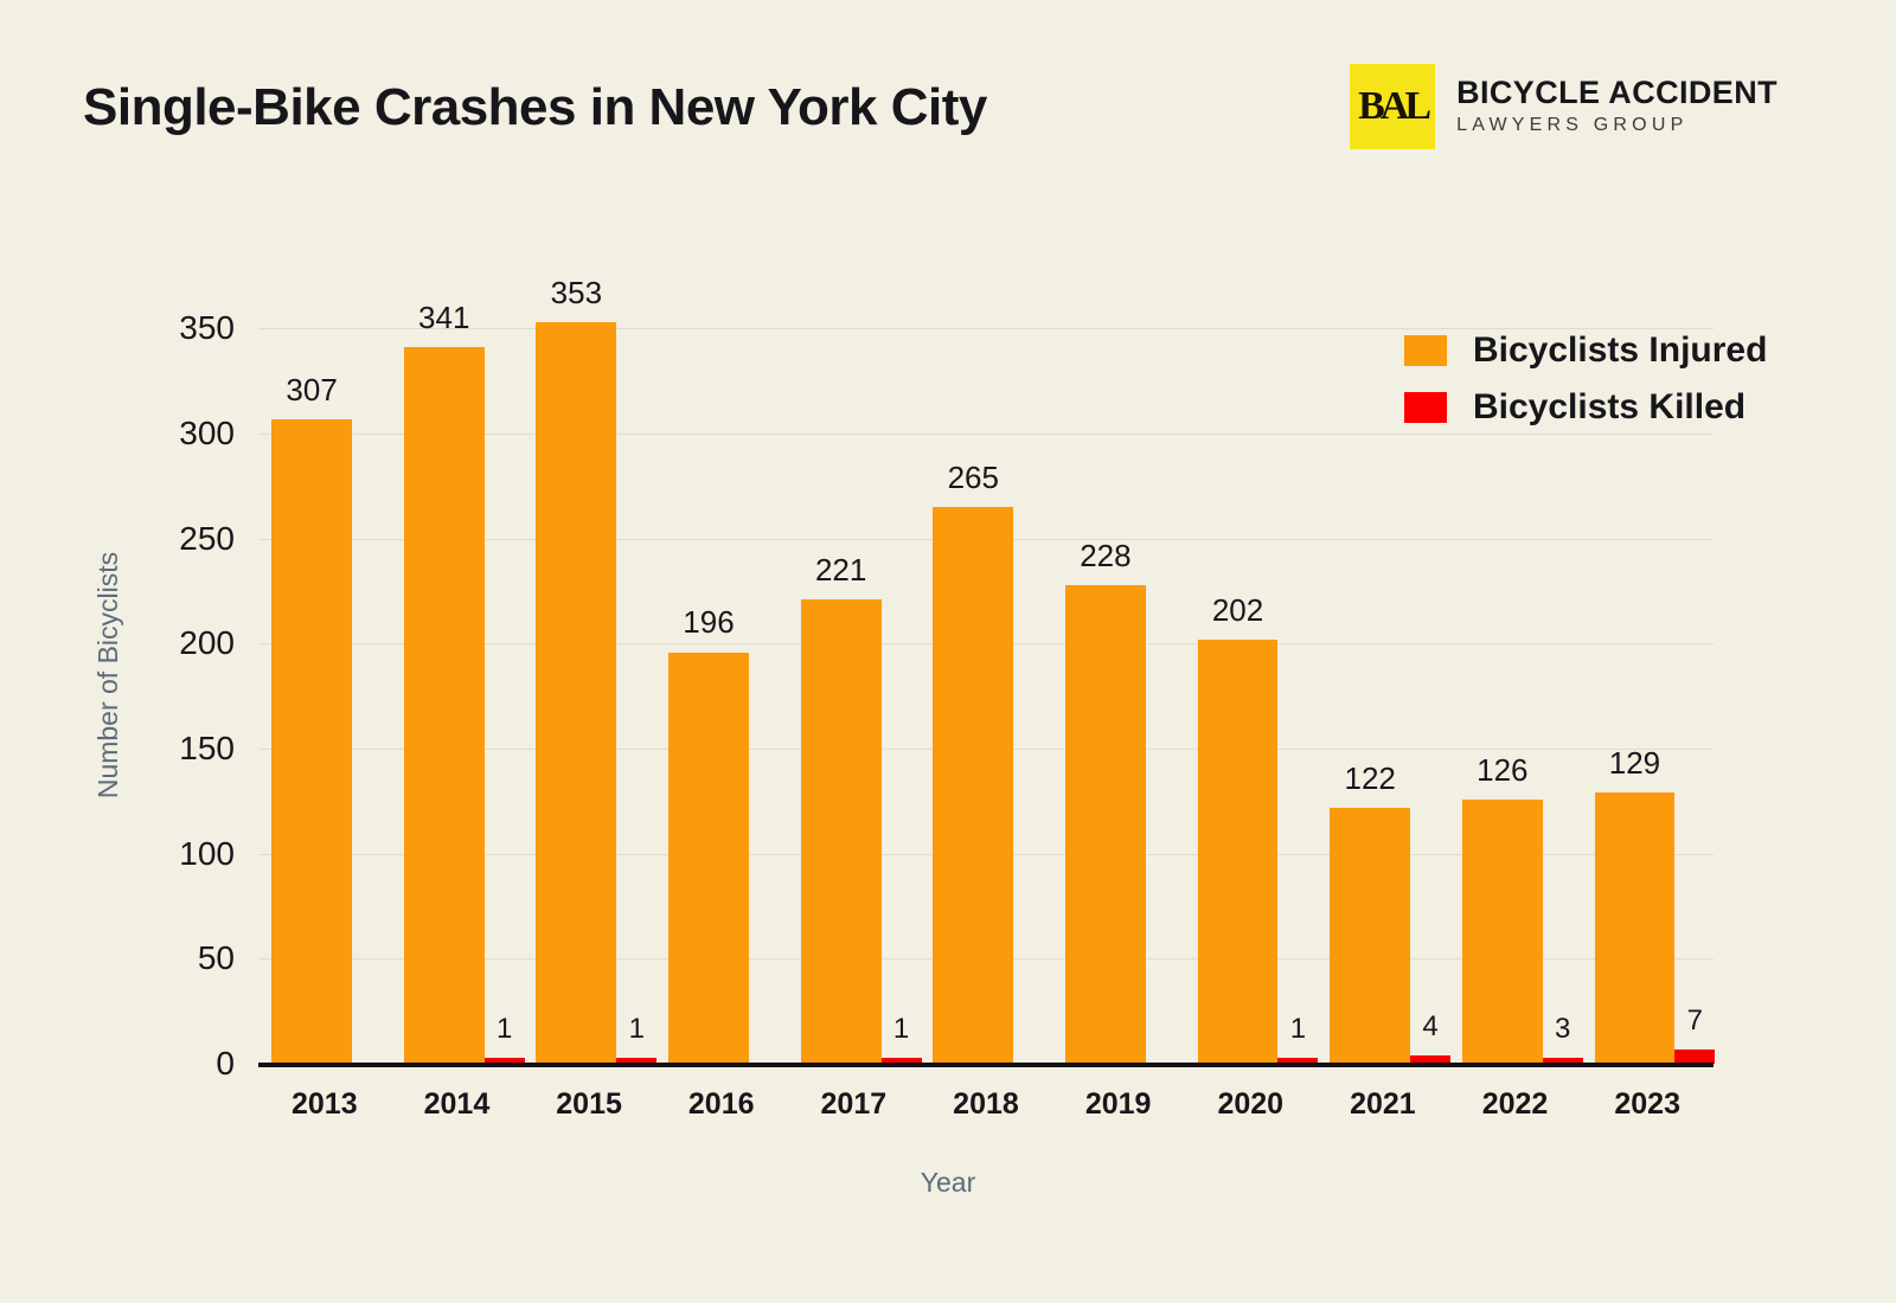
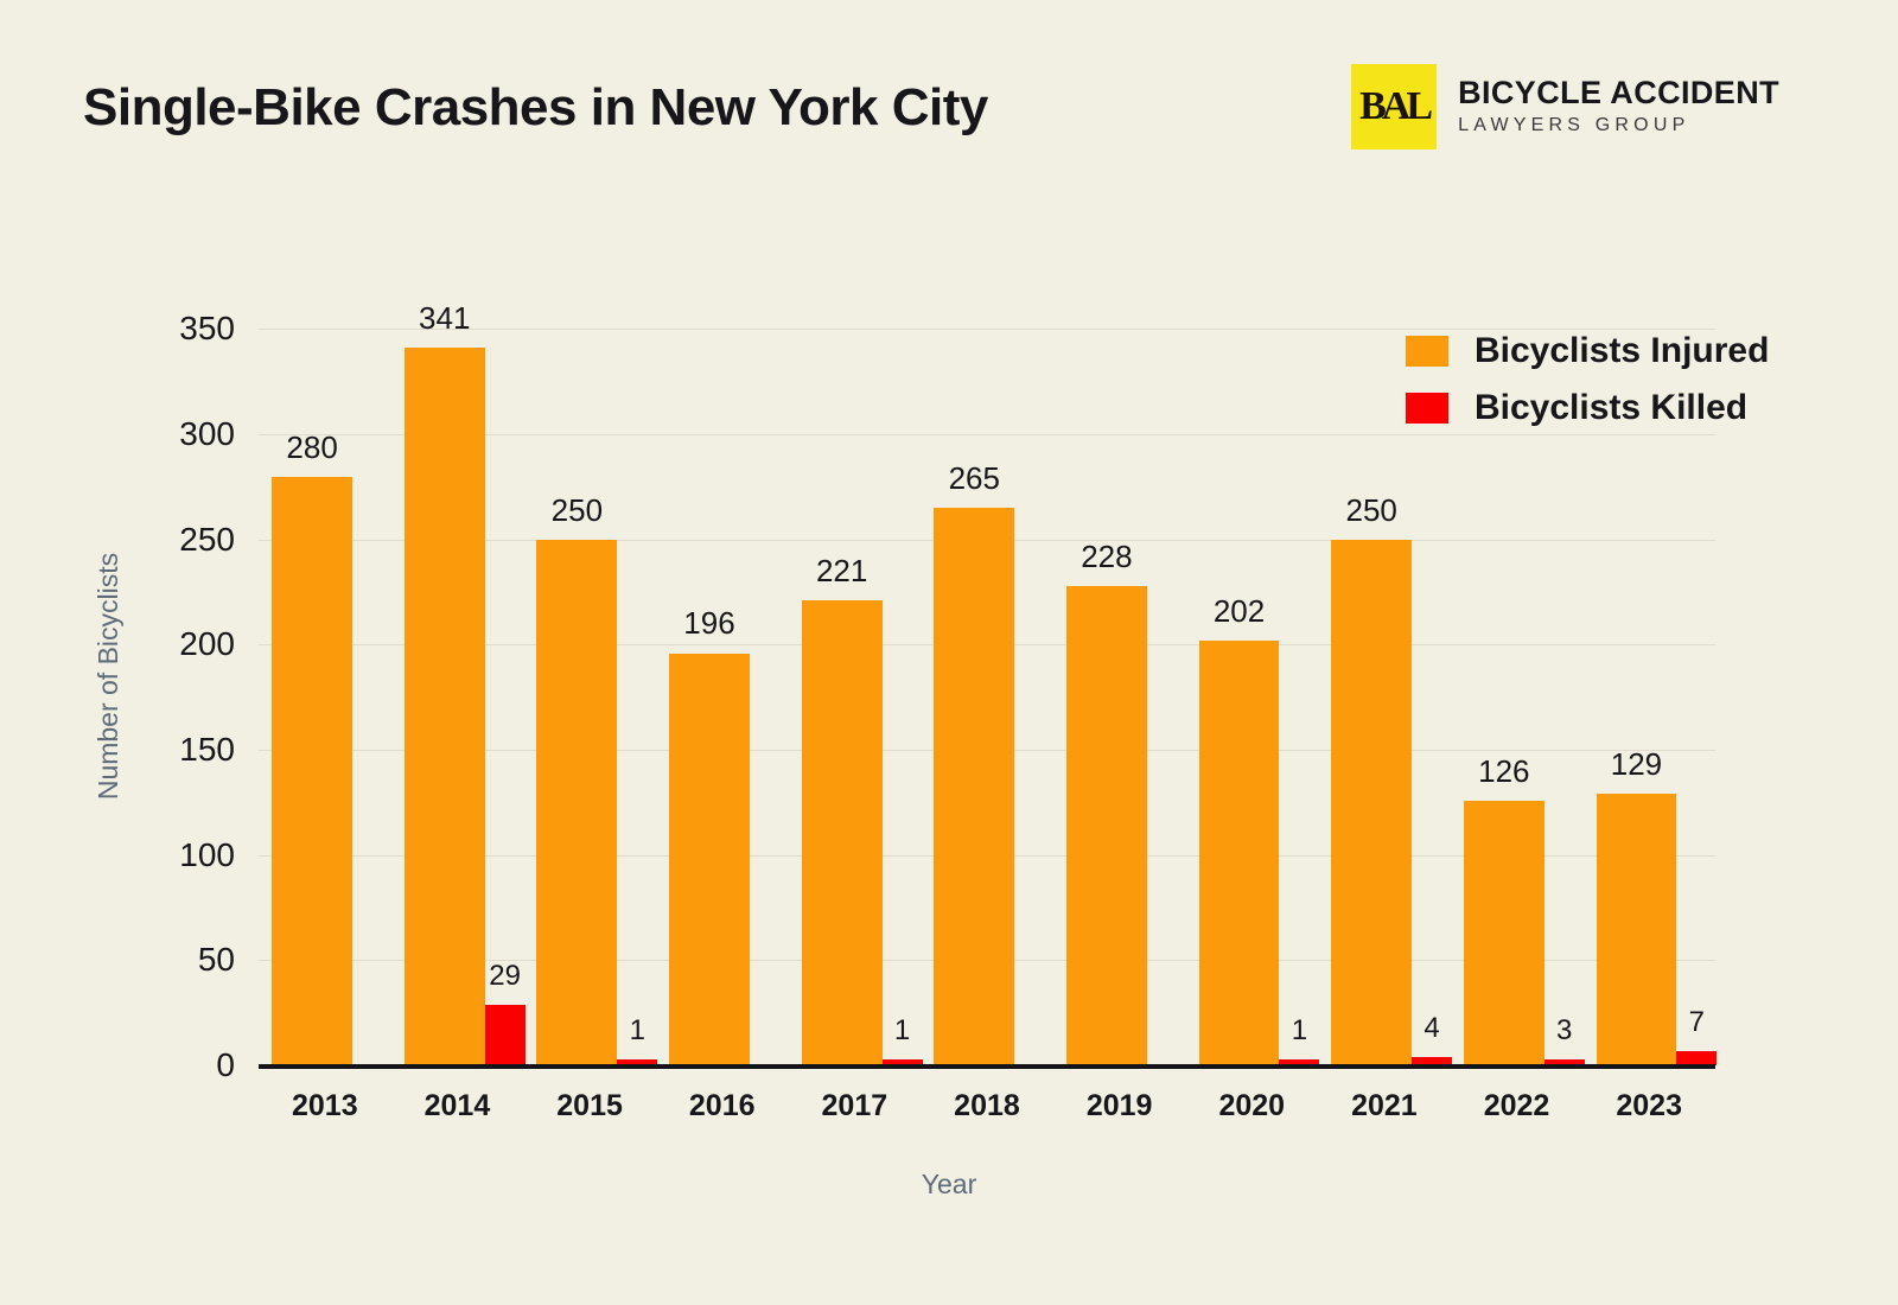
Bicyclists Injured/2013: 307 -> 280
Bicyclists Killed/2014: 1 -> 29
Bicyclists Injured/2015: 353 -> 250
Bicyclists Injured/2021: 122 -> 250
